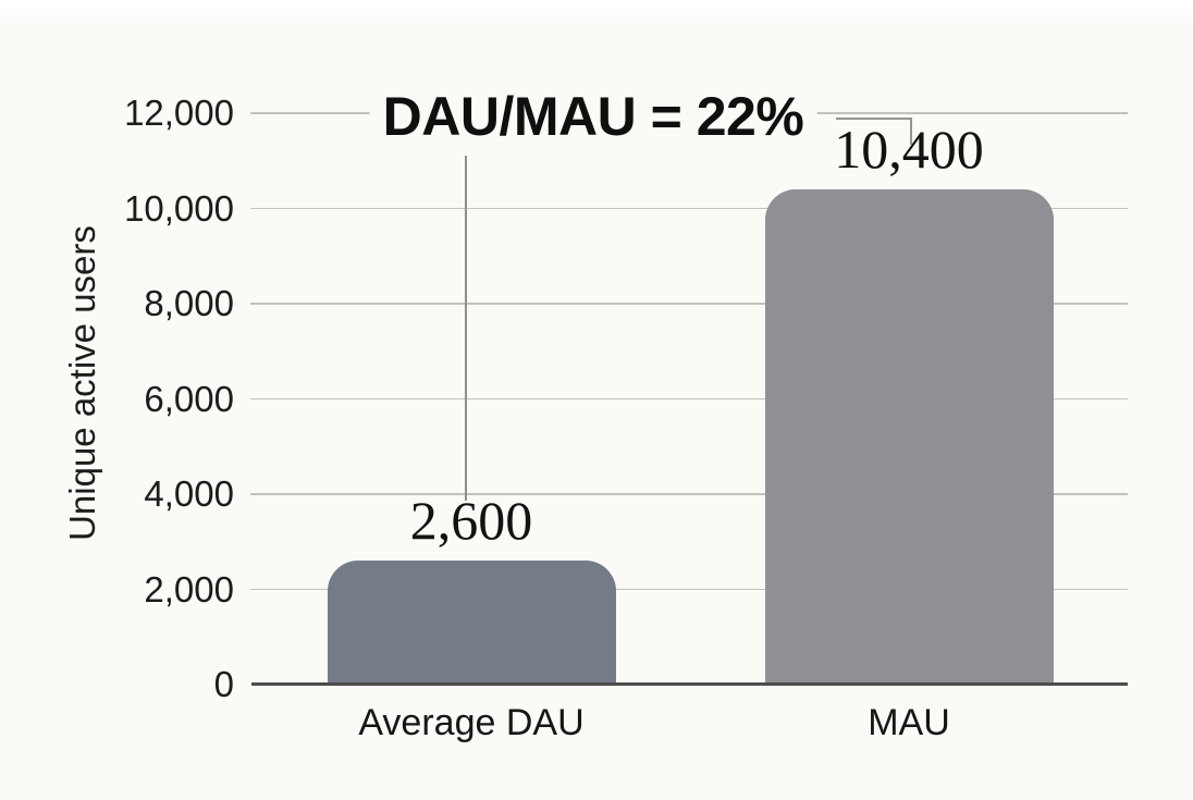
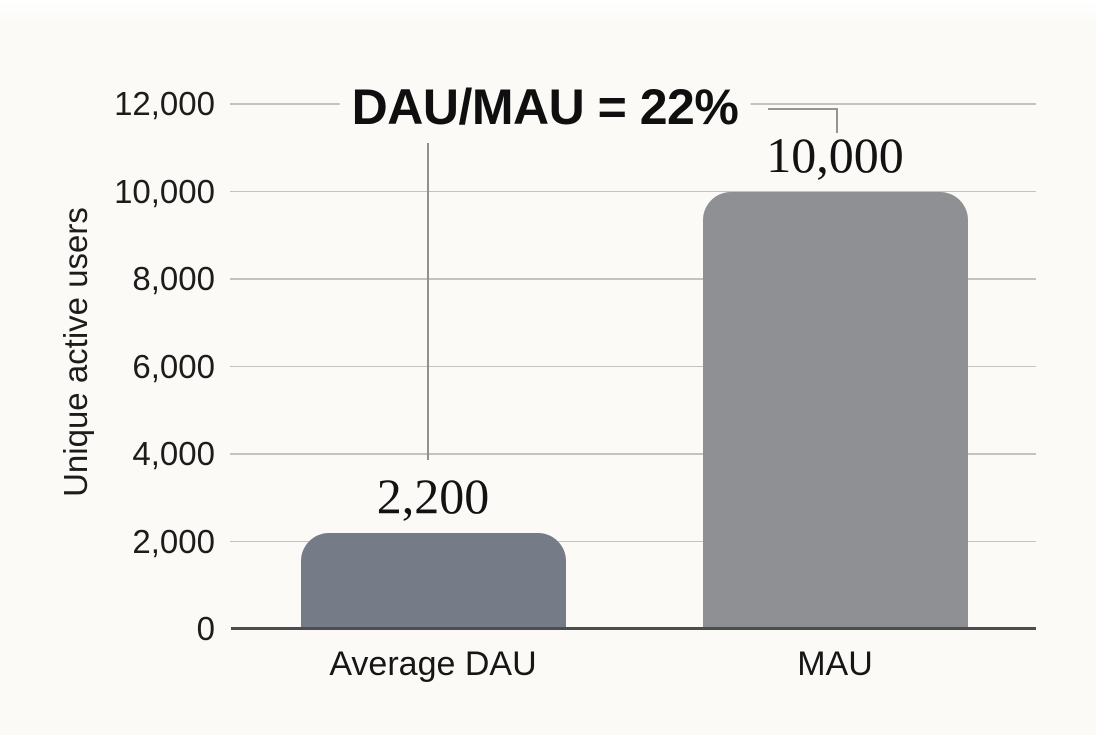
Average DAU: 2,600 -> 2,200
MAU: 10,400 -> 10,000
